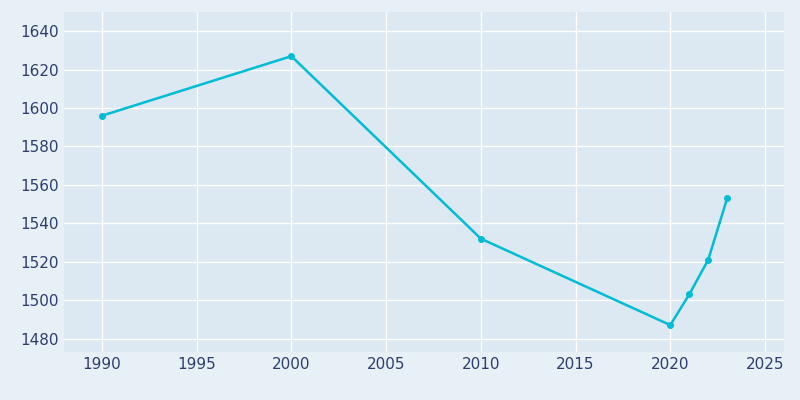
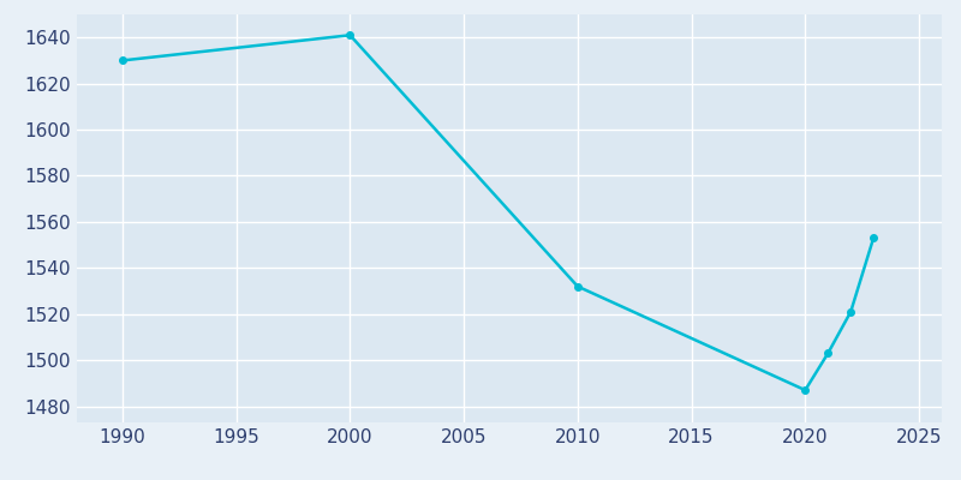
1990: 1596 -> 1630
2000: 1627 -> 1641
